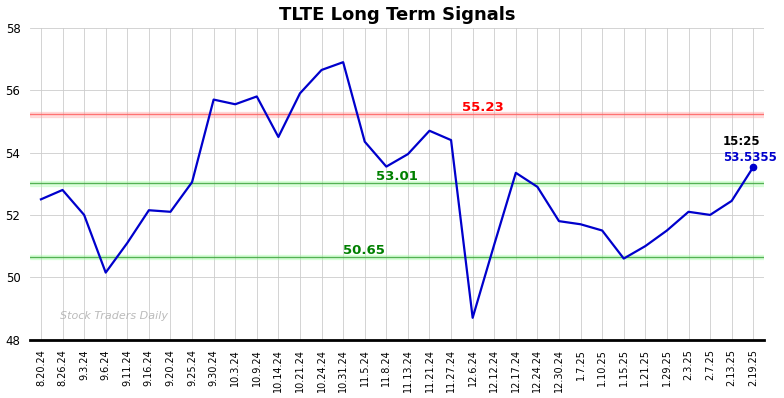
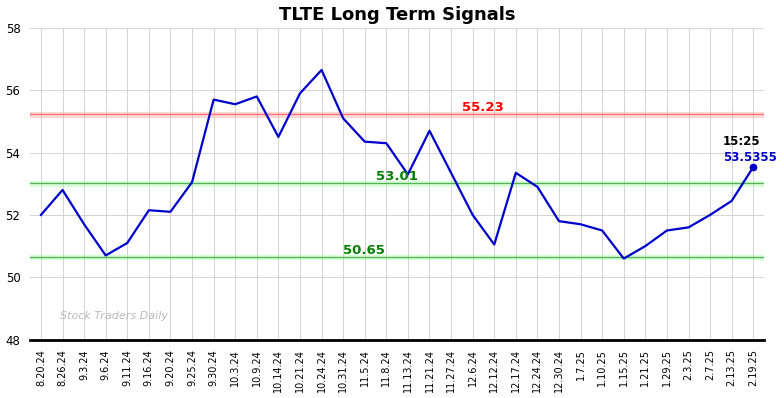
8.20.24: 52.50 -> 52.00
9.3.24: 52.00 -> 51.70
9.6.24: 50.15 -> 50.70
10.31.24: 56.90 -> 55.10
11.8.24: 53.55 -> 54.30
11.13.24: 53.95 -> 53.30
11.27.24: 54.40 -> 53.35
12.6.24: 48.70 -> 52.00
2.3.25: 52.10 -> 51.60
